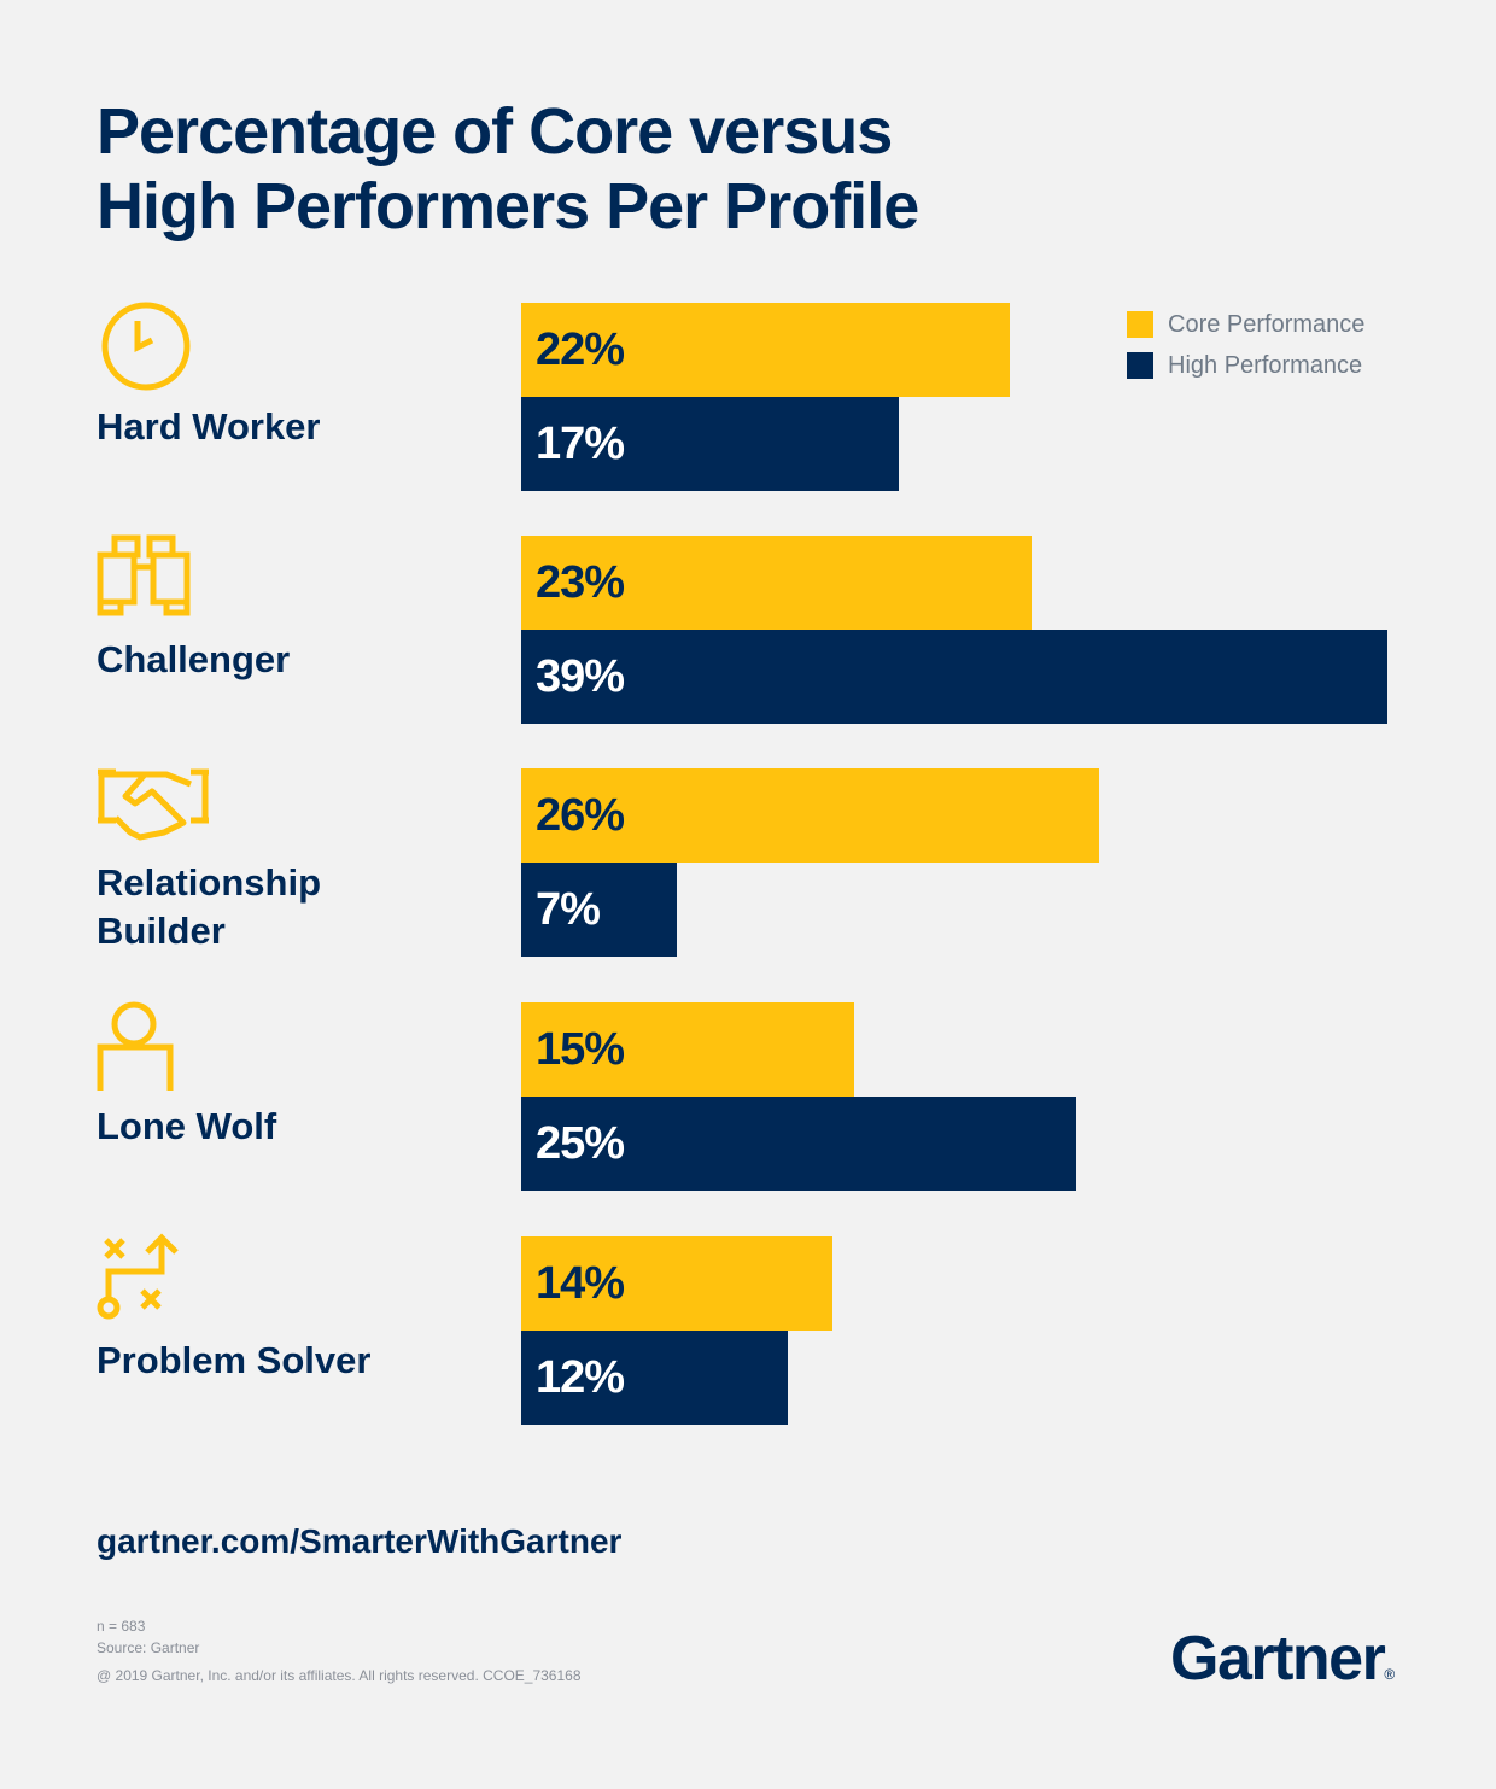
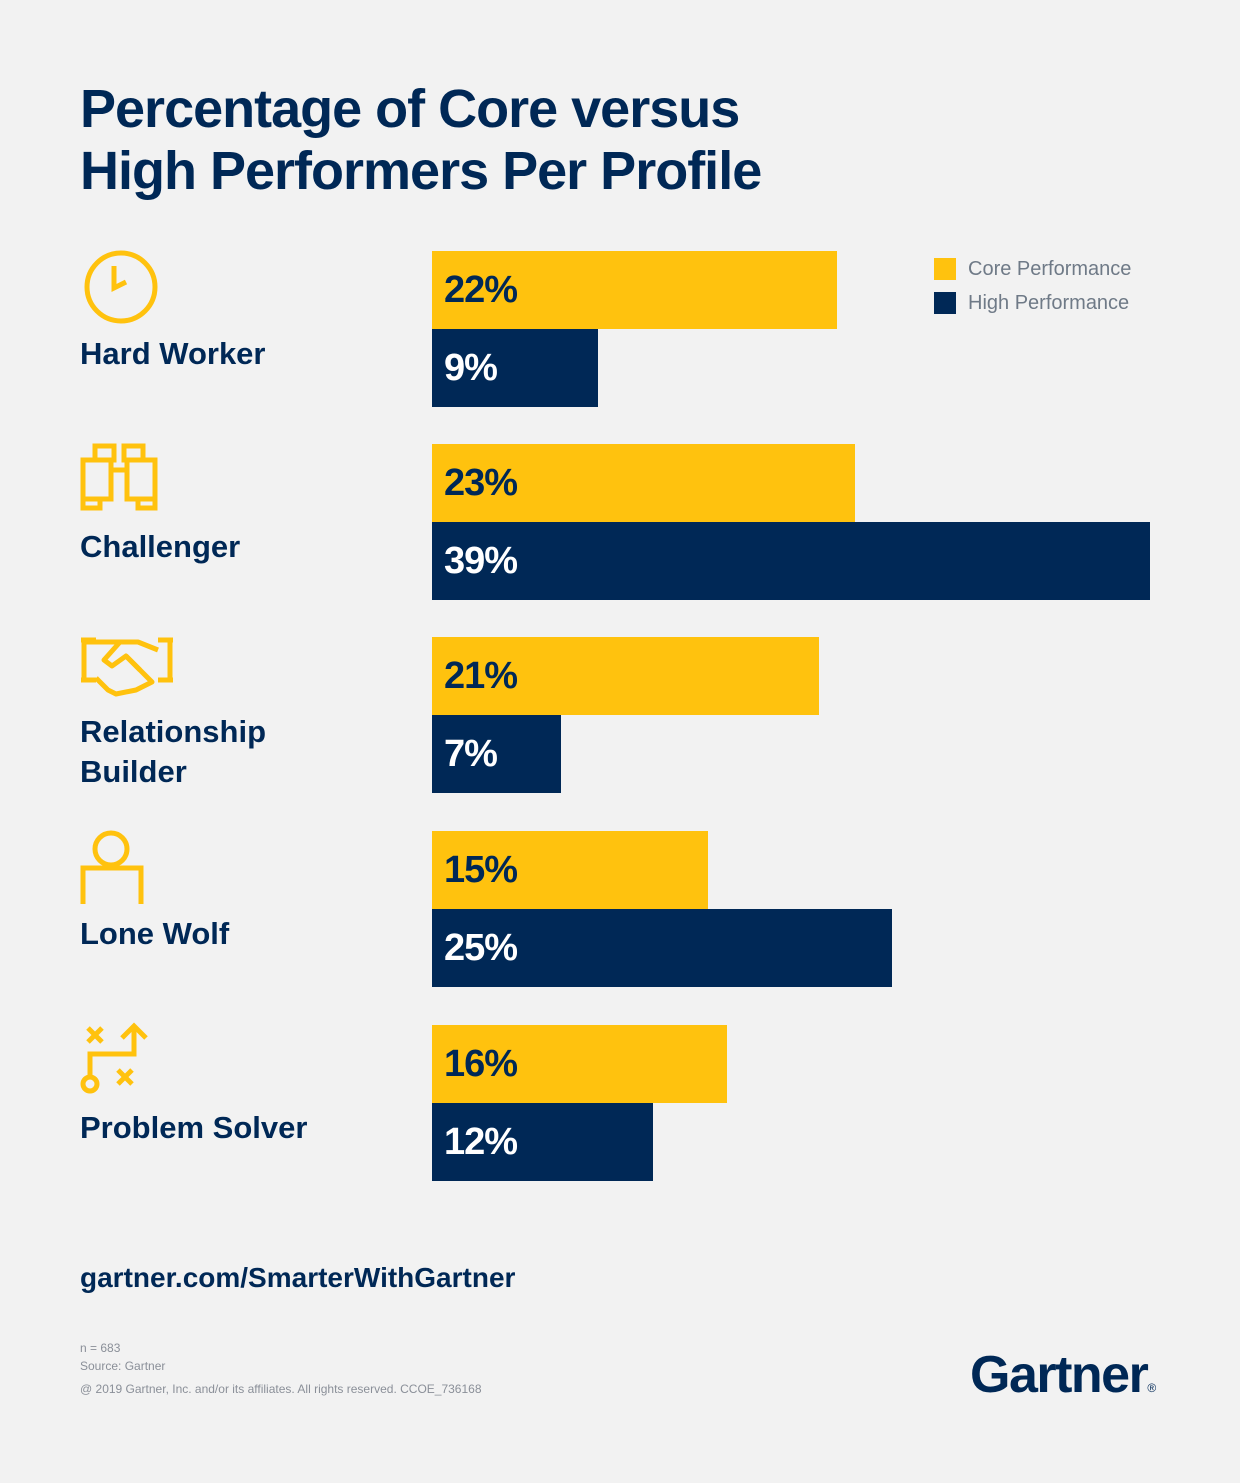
High Performance/Hard Worker: 17% -> 9%
Core Performance/Relationship Builder: 26% -> 21%
Core Performance/Problem Solver: 14% -> 16%
